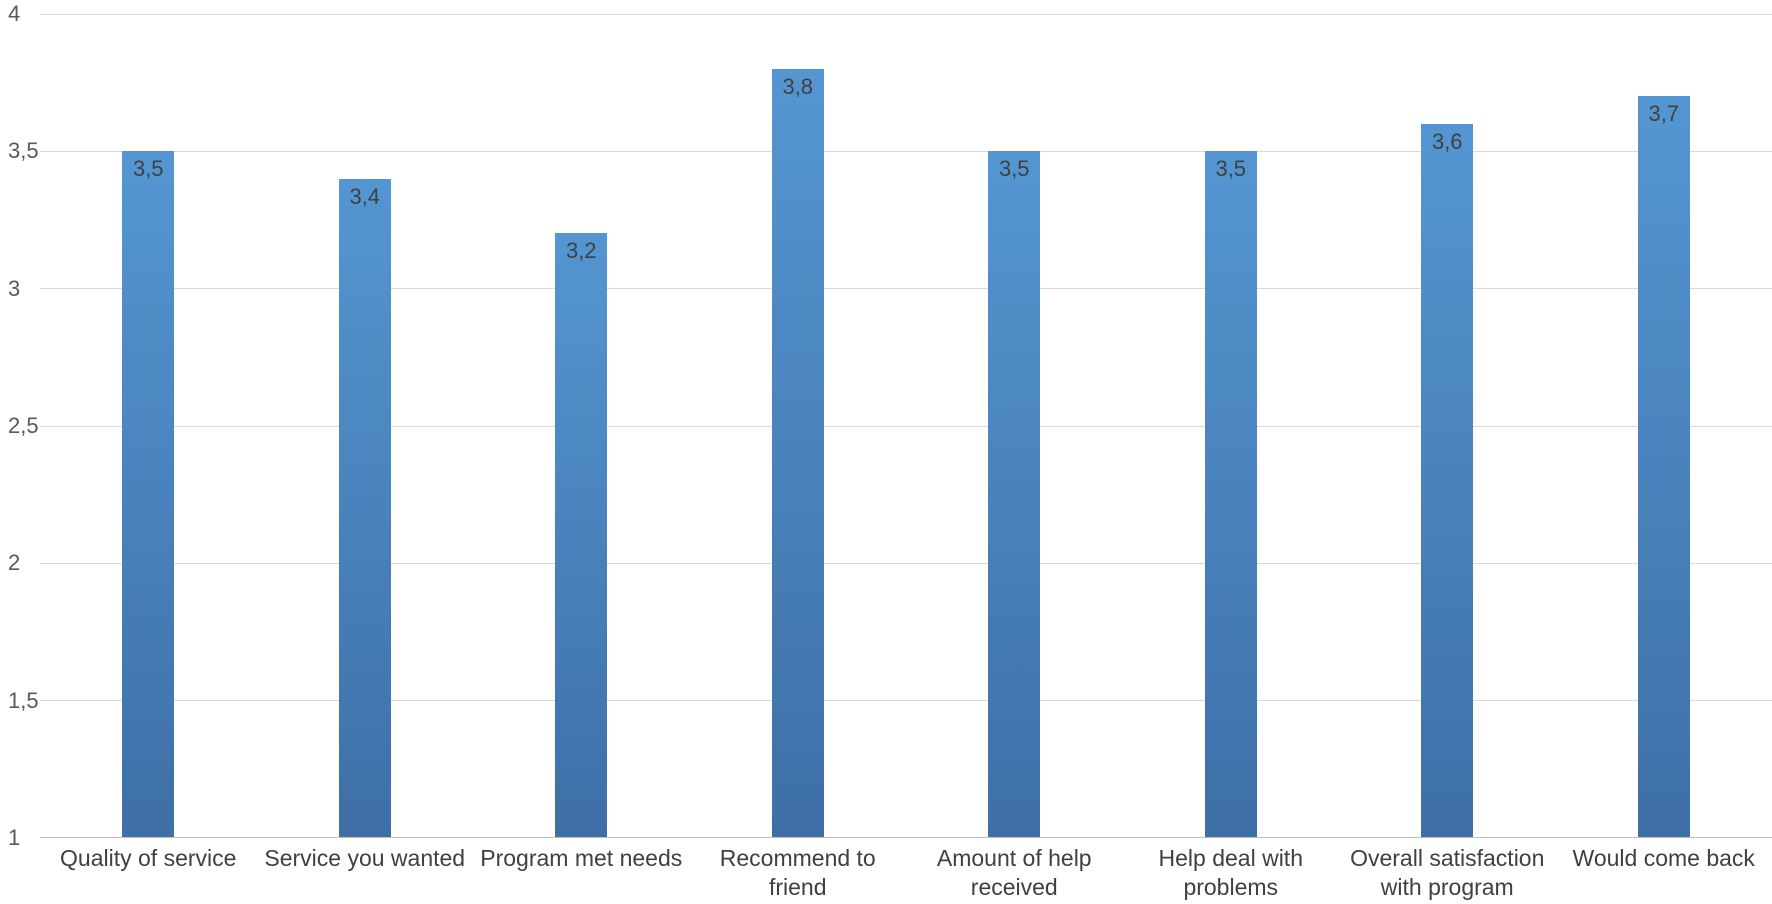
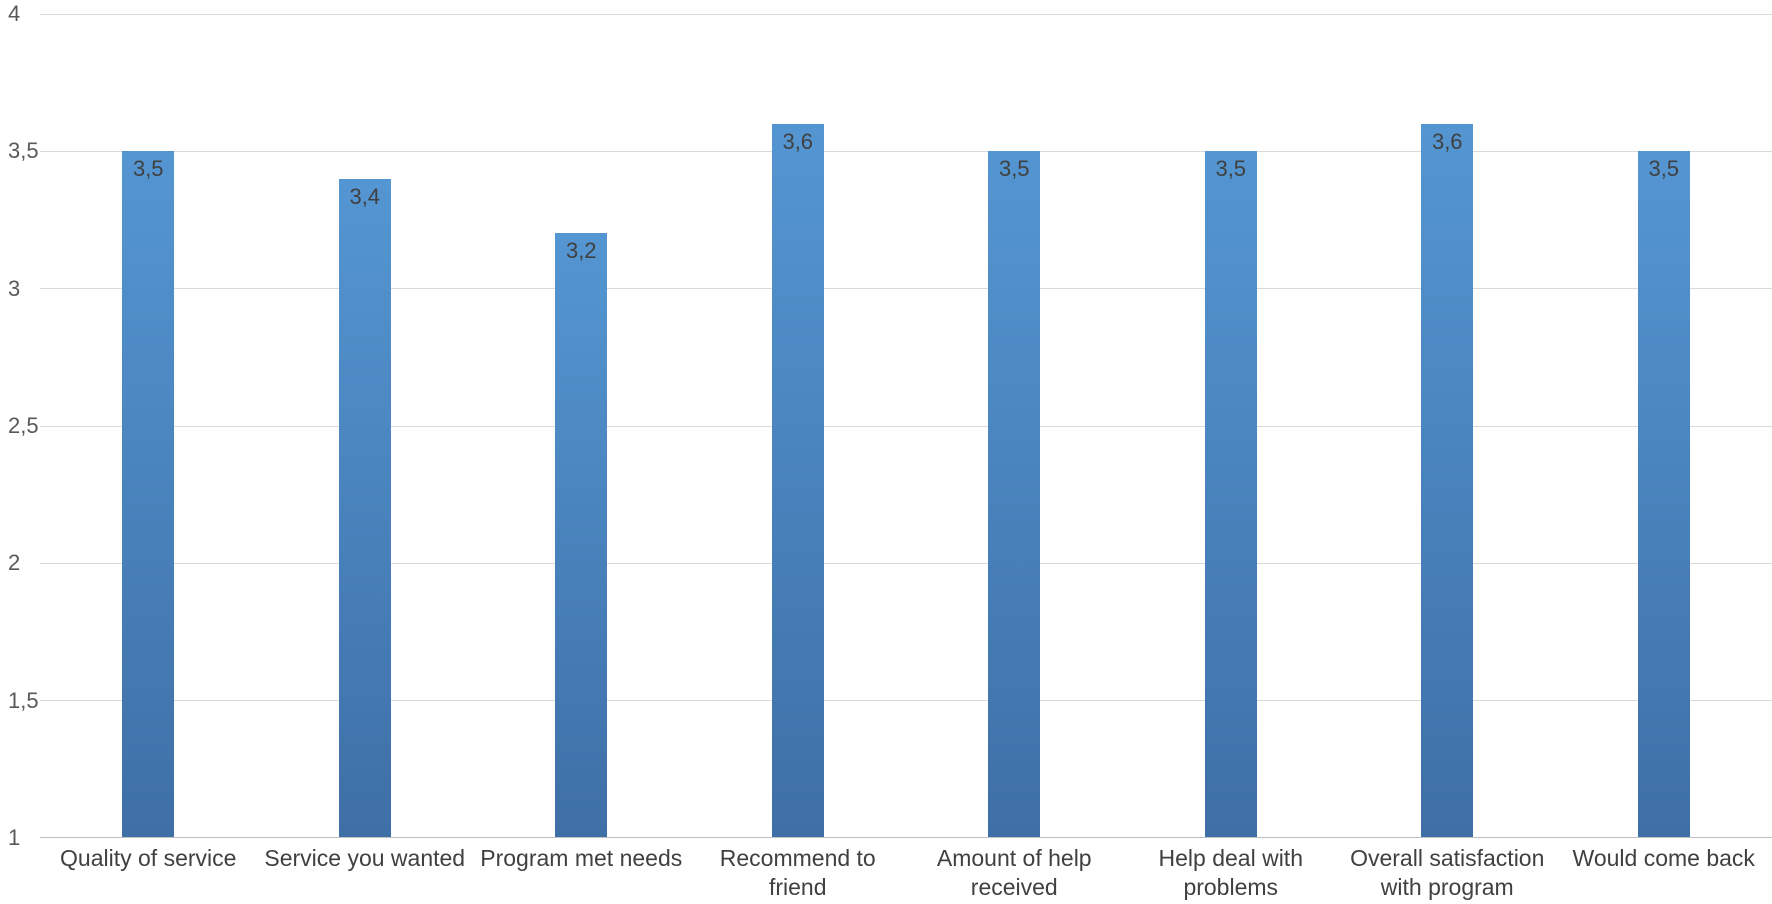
Recommend to friend: 3,8 -> 3,6
Would come back: 3,7 -> 3,5
